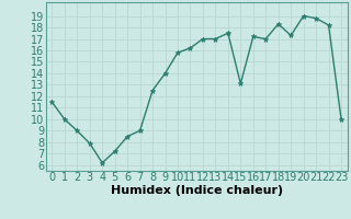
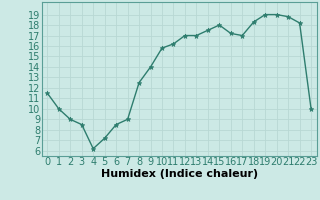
3: 7.9 -> 8.5
15: 13.1 -> 18.0
19: 17.3 -> 19.0
